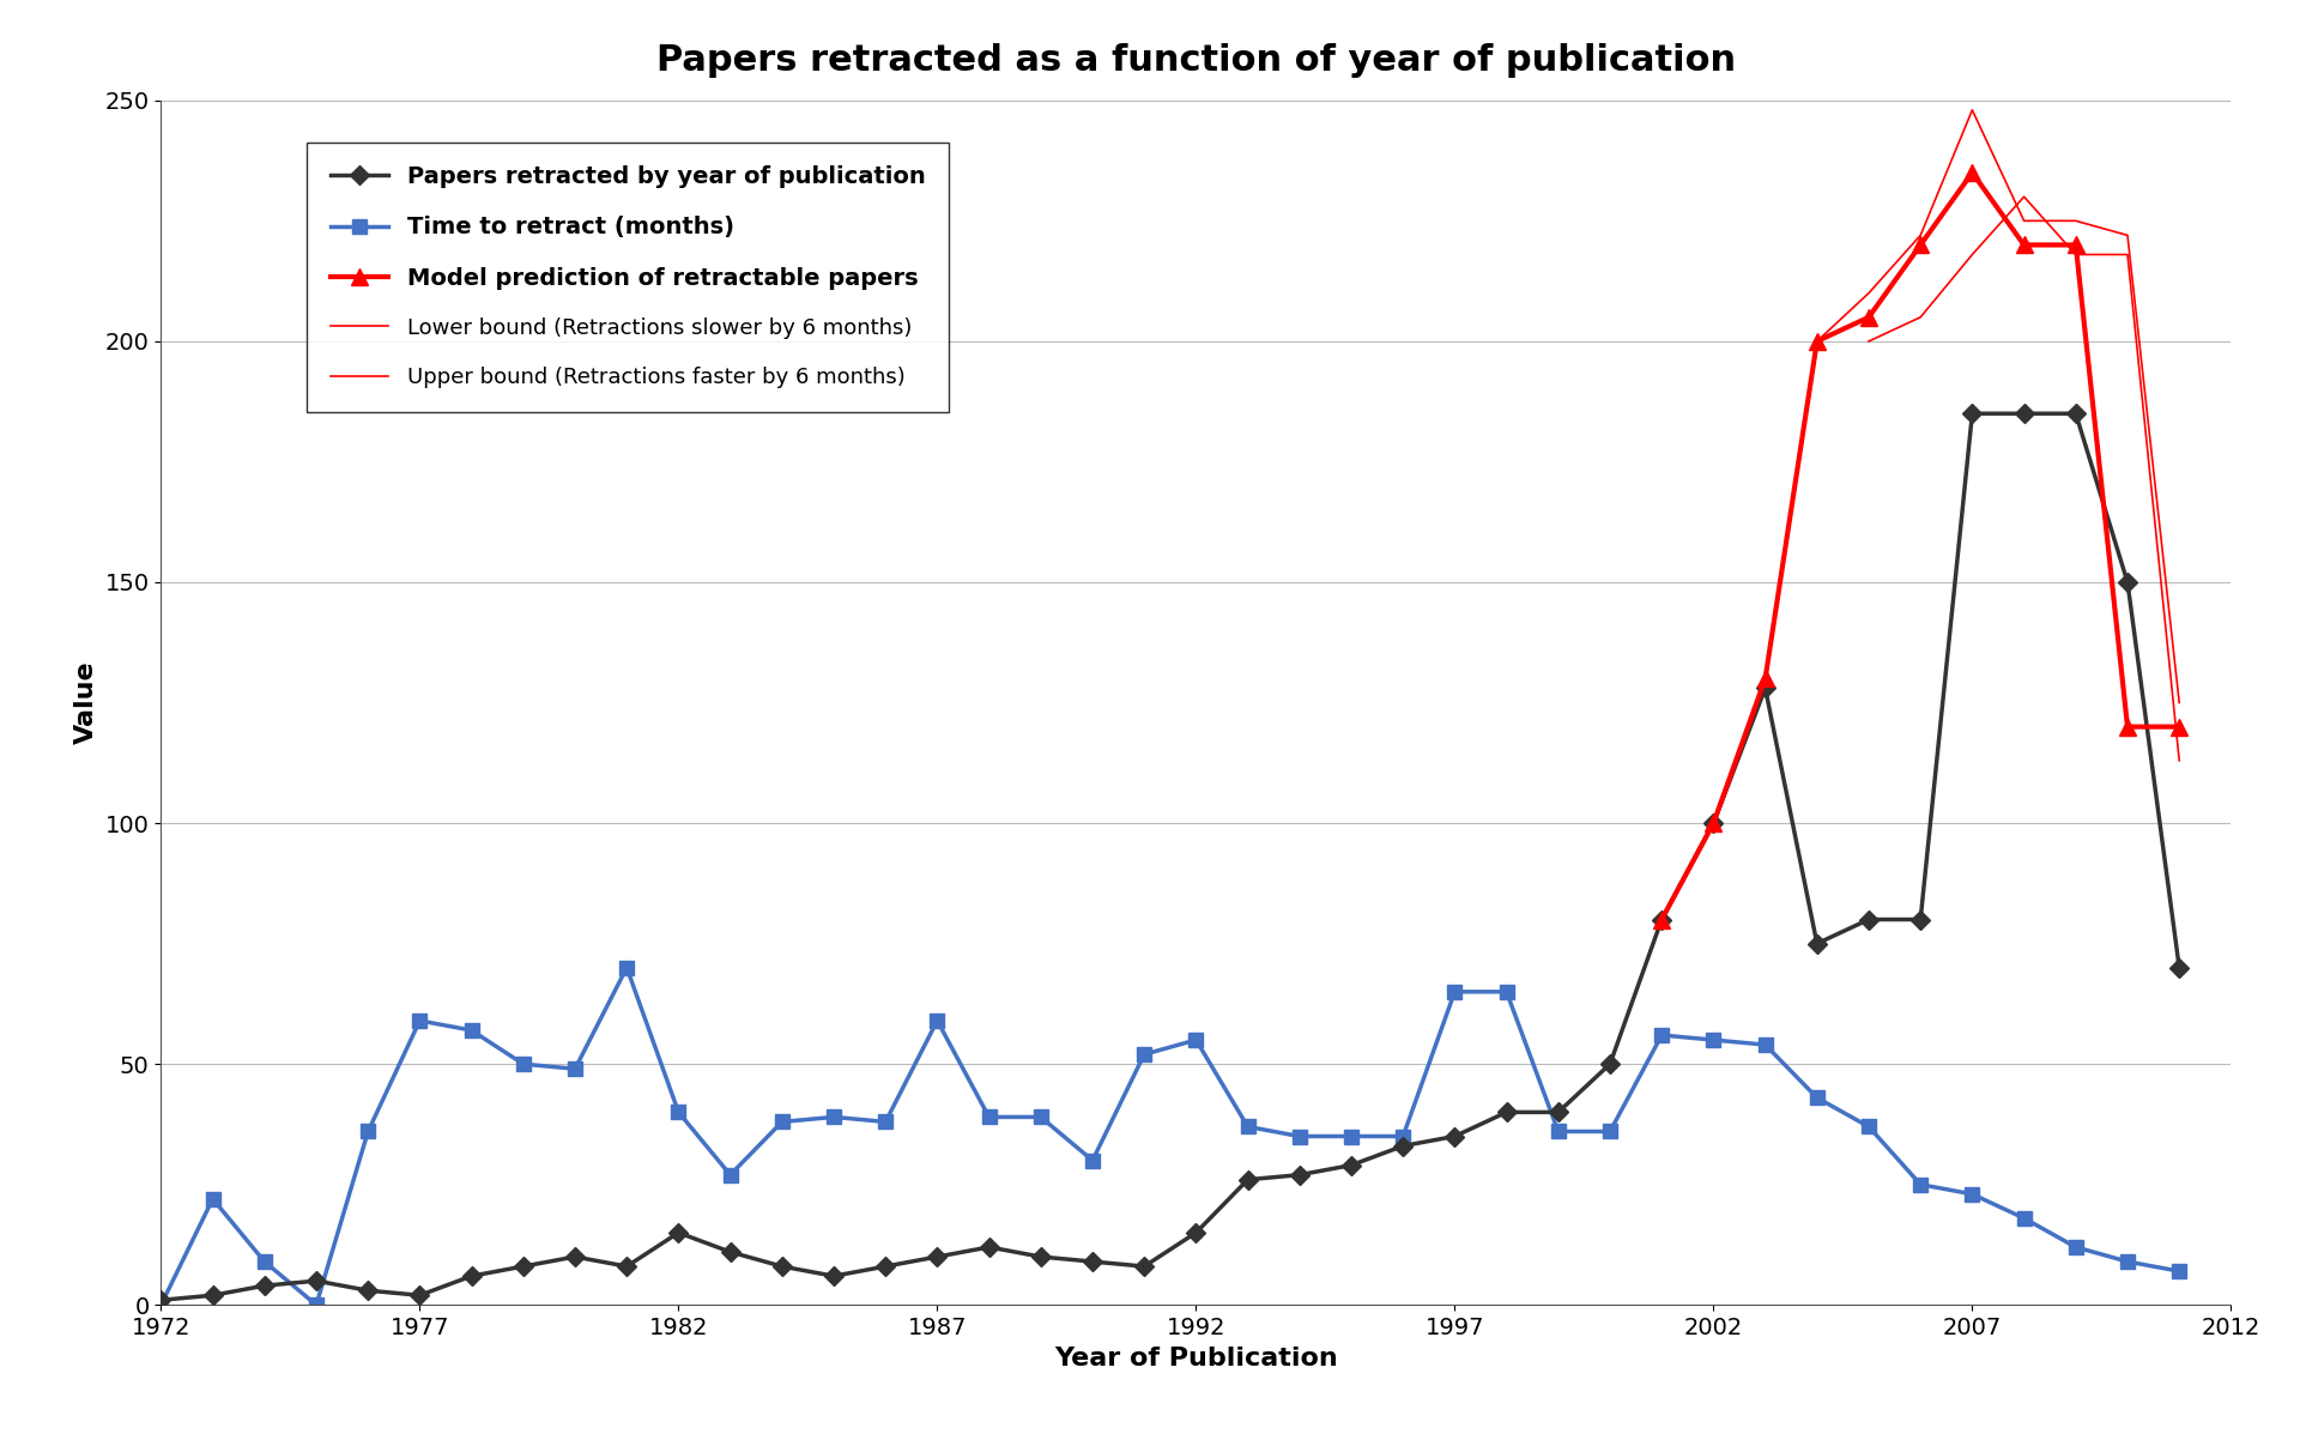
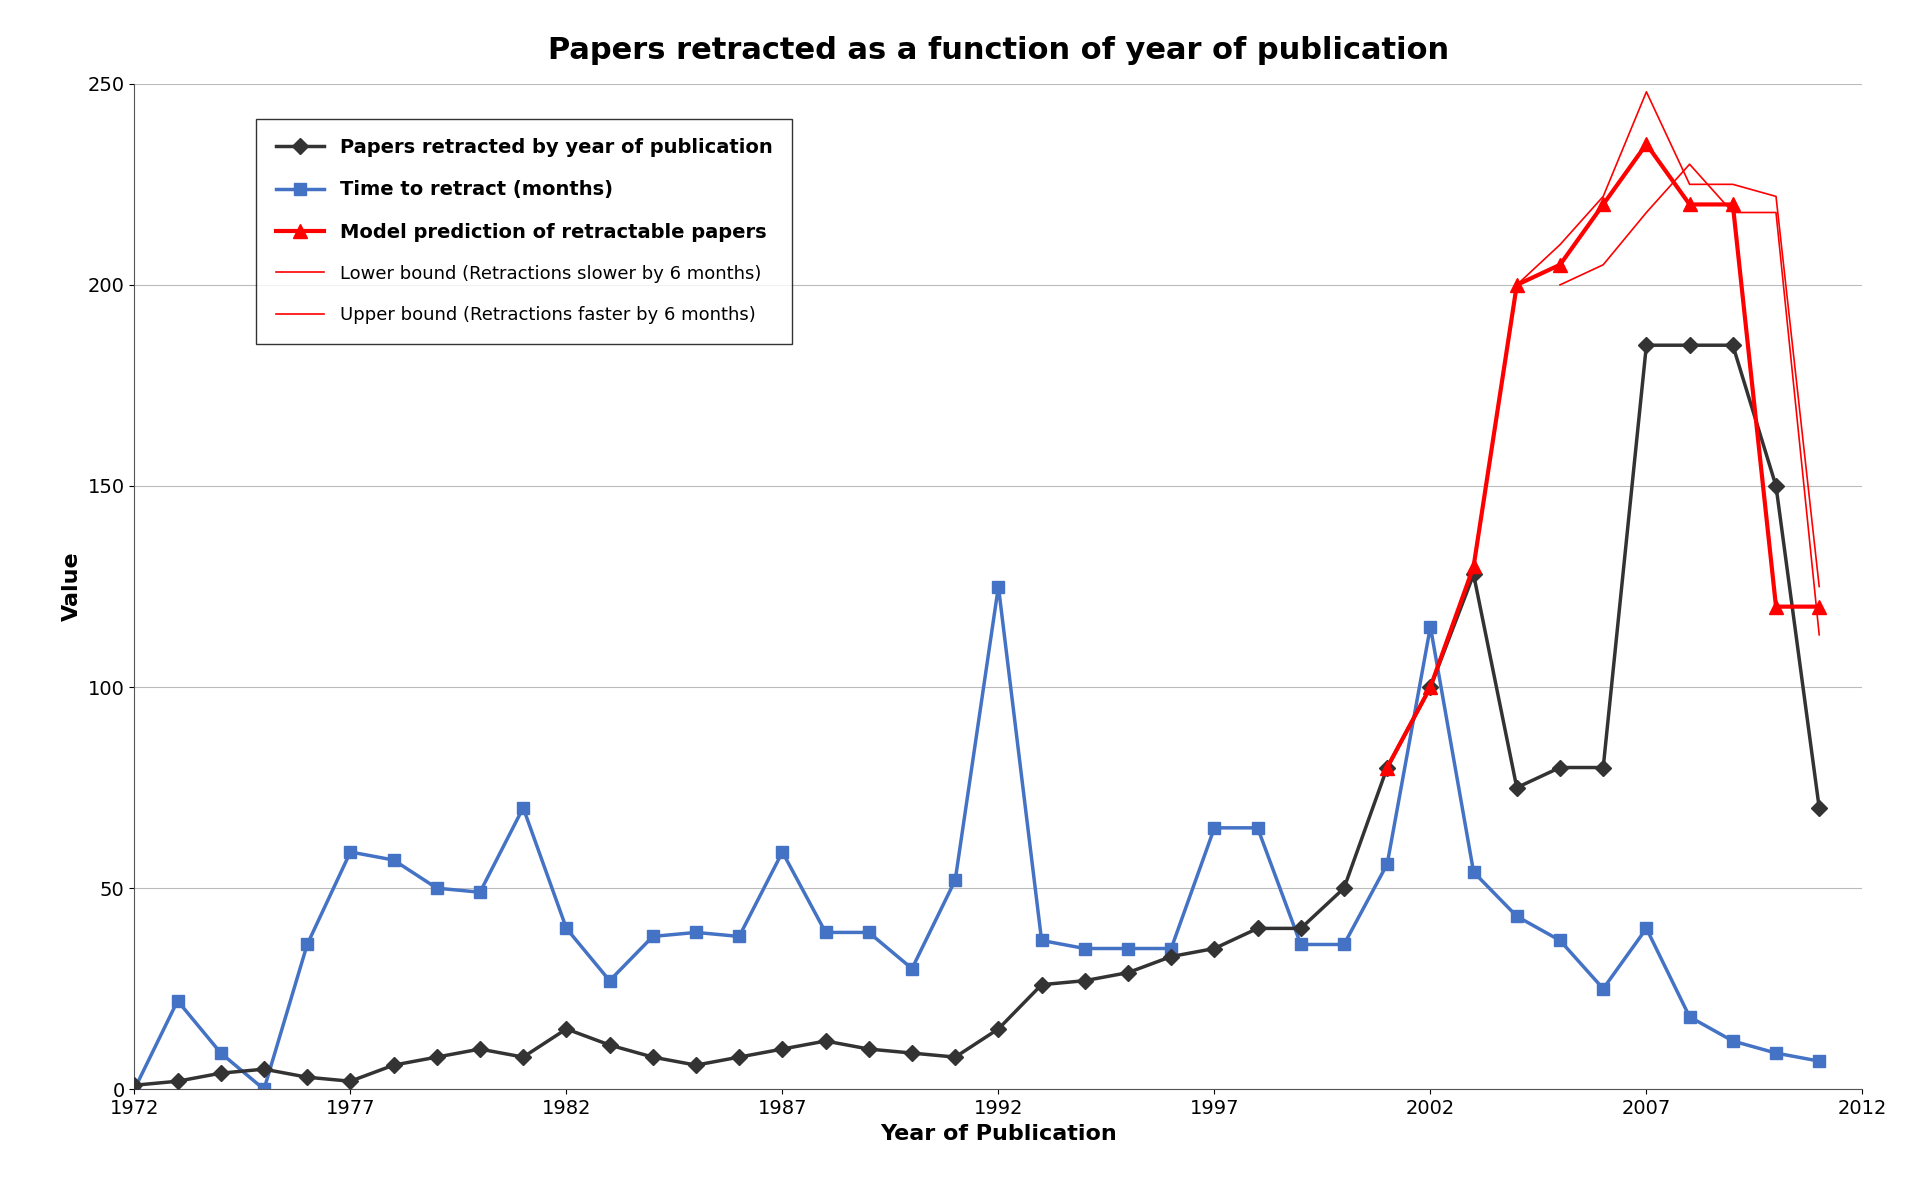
Time to retract (months)/1992: 55 -> 125
Time to retract (months)/2002: 55 -> 115
Time to retract (months)/2007: 23 -> 40
